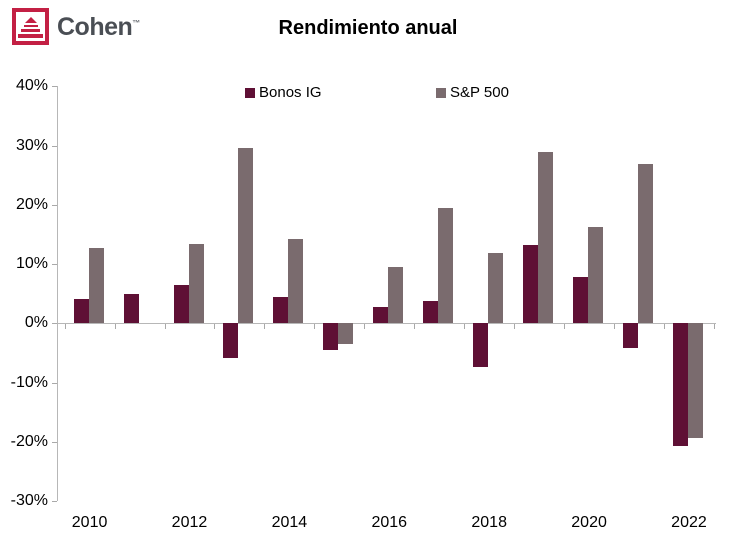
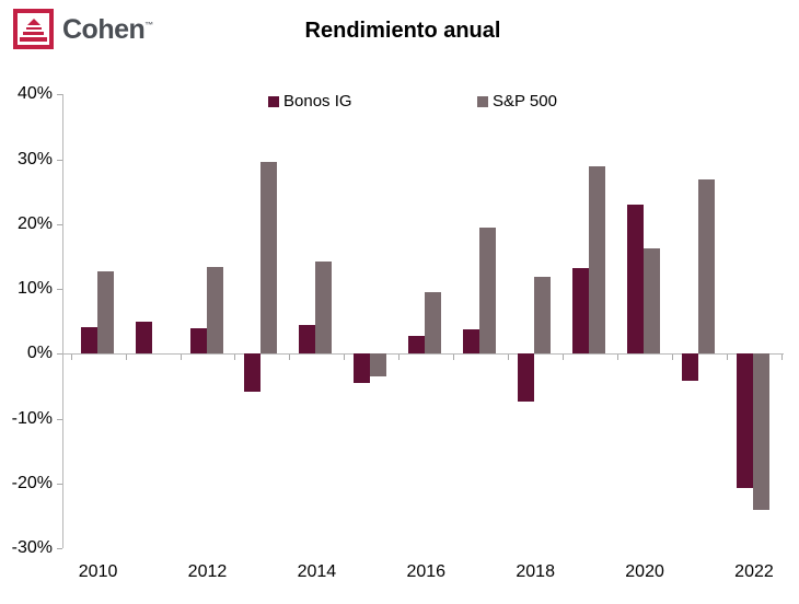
Bonos IG/2012: 6% -> 4%
Bonos IG/2020: 8% -> 23%
S&P 500/2022: -19% -> -24%
